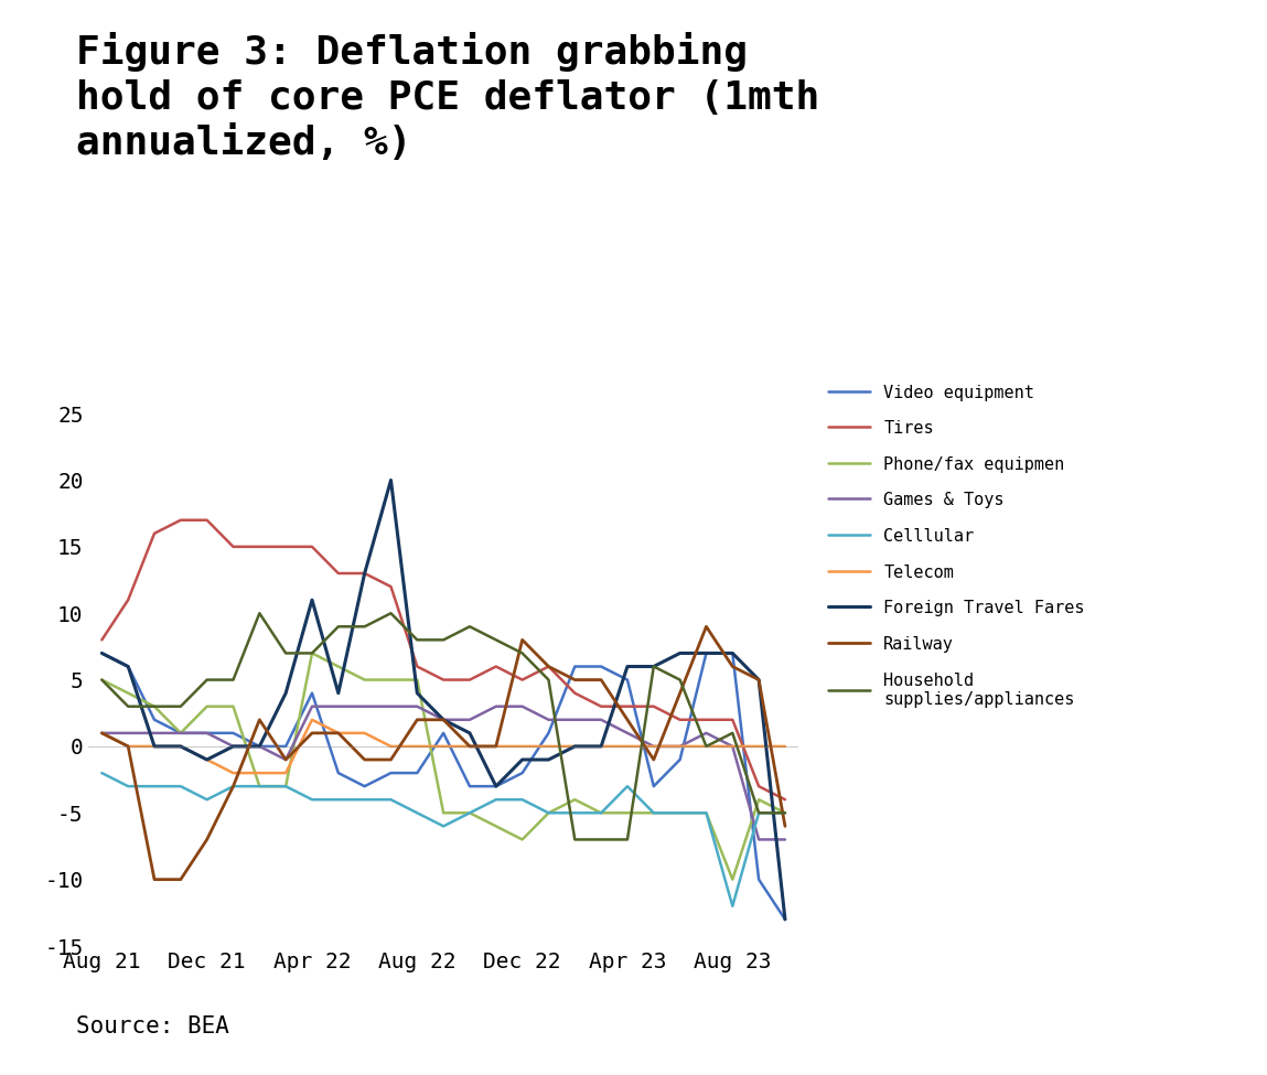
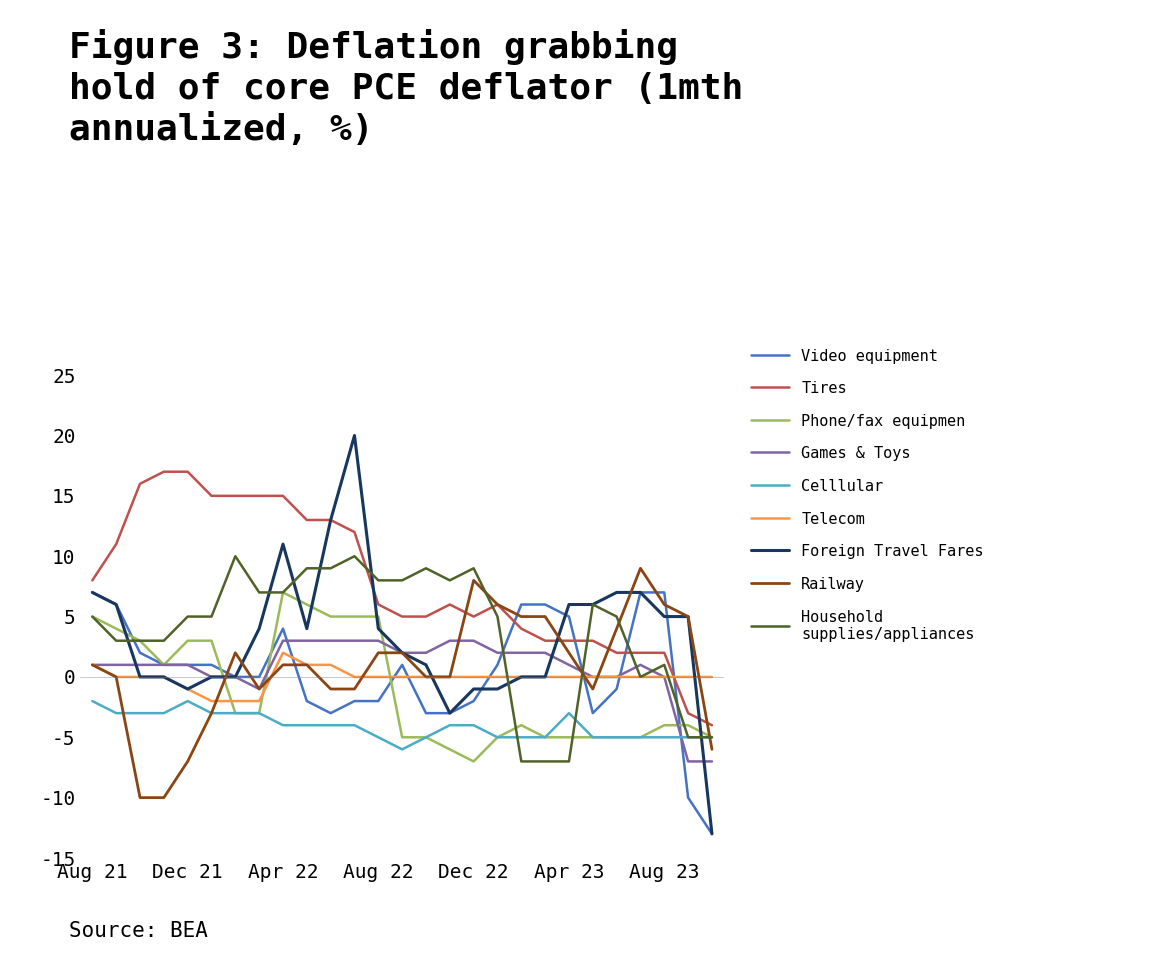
Celllular/Dec 21: -4 -> -2
Household supplies/appliances/Dec 22: 7 -> 9
Phone/fax equipmen/Aug 23: -10 -> -4
Celllular/Aug 23: -12 -> -5
Foreign Travel Fares/Aug 23: 7 -> 5
